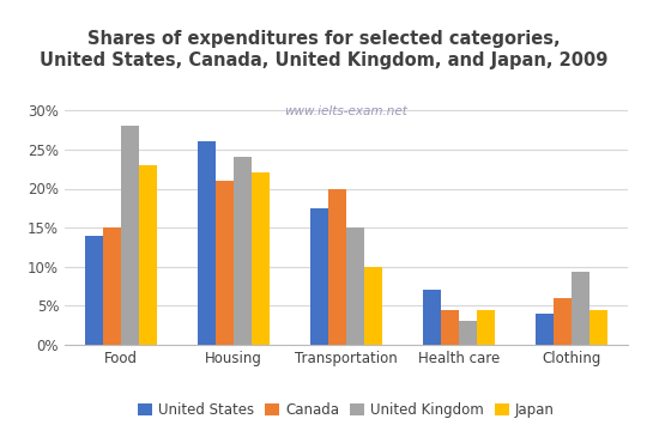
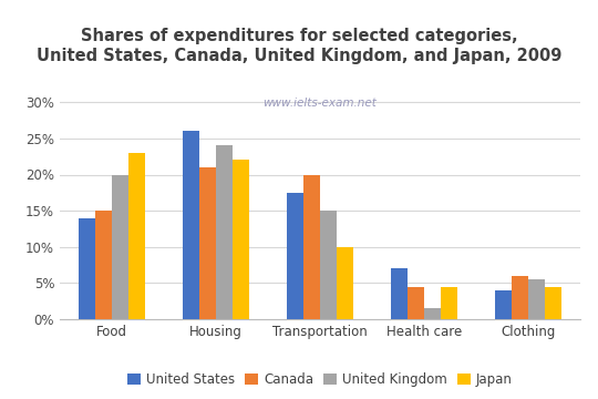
United Kingdom/Food: 28.0% -> 20.0%
United Kingdom/Health care: 3.0% -> 1.5%
United Kingdom/Clothing: 9.4% -> 5.5%
